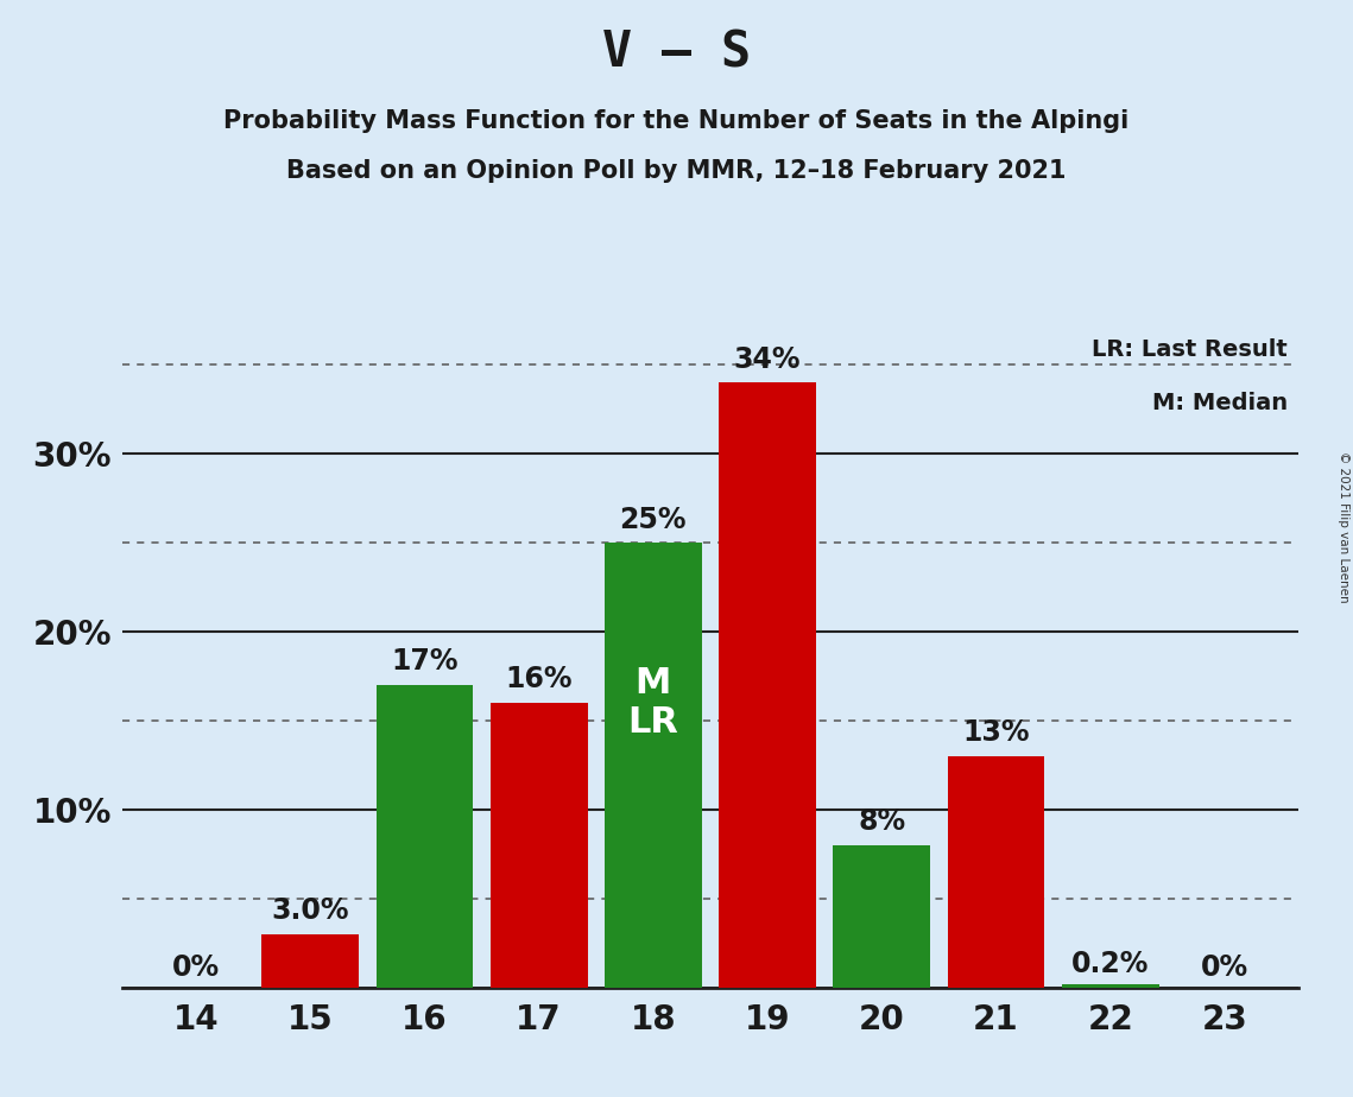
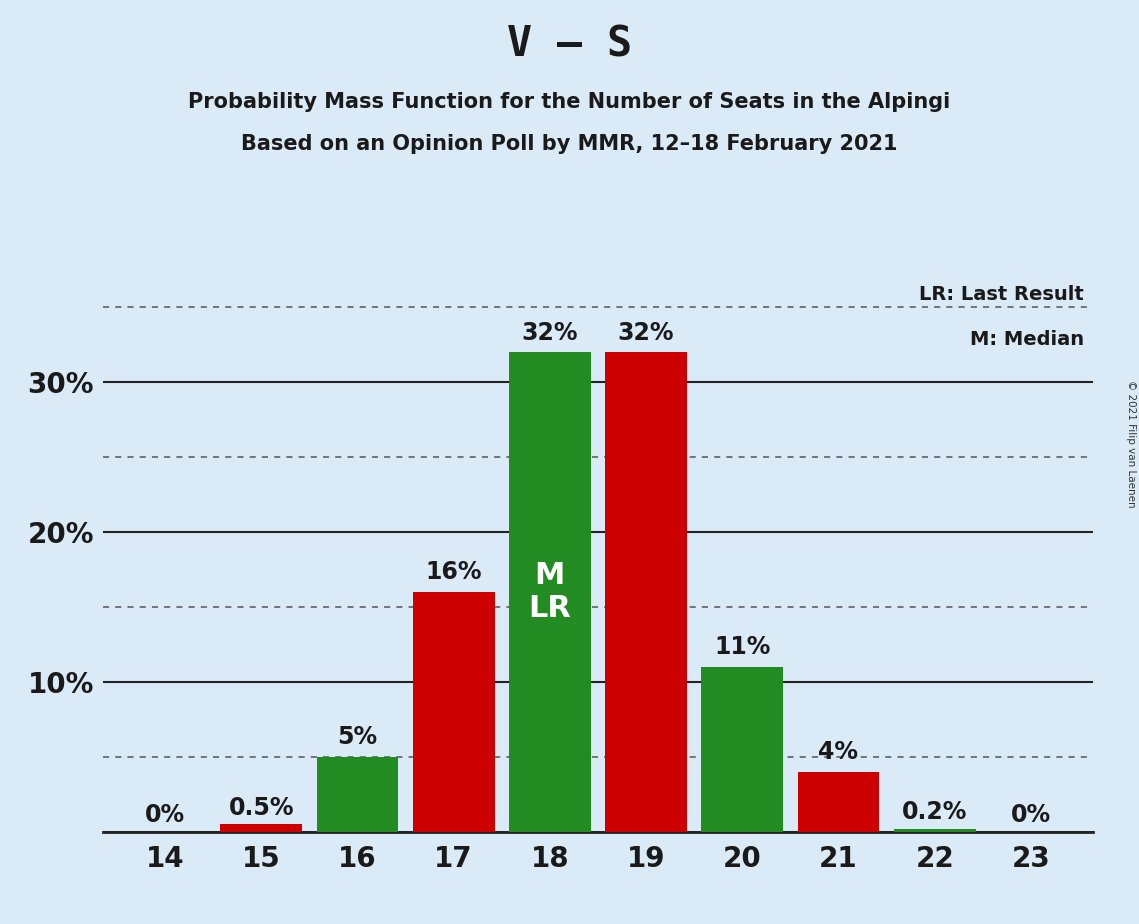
15: 3.0% -> 0.5%
16: 17% -> 5%
18: 25% -> 32%
19: 34% -> 32%
20: 8% -> 11%
21: 13% -> 4%
